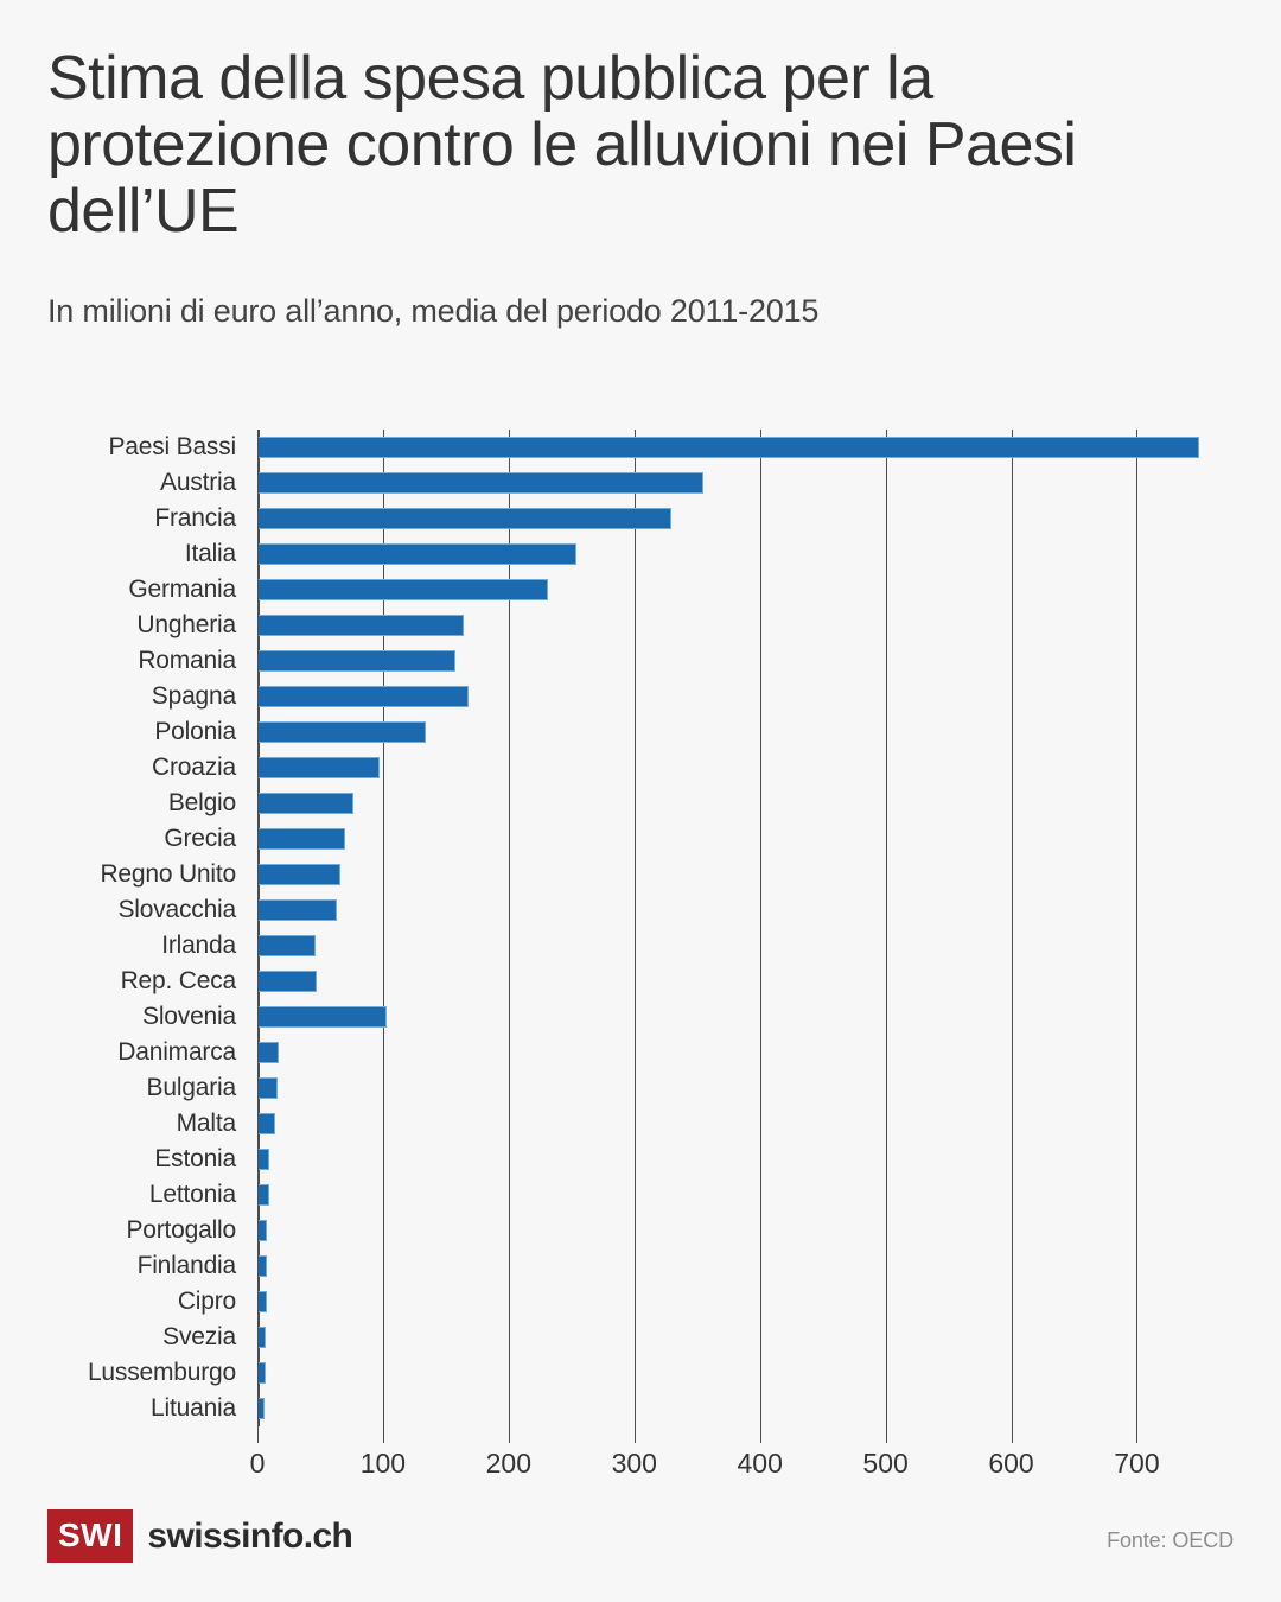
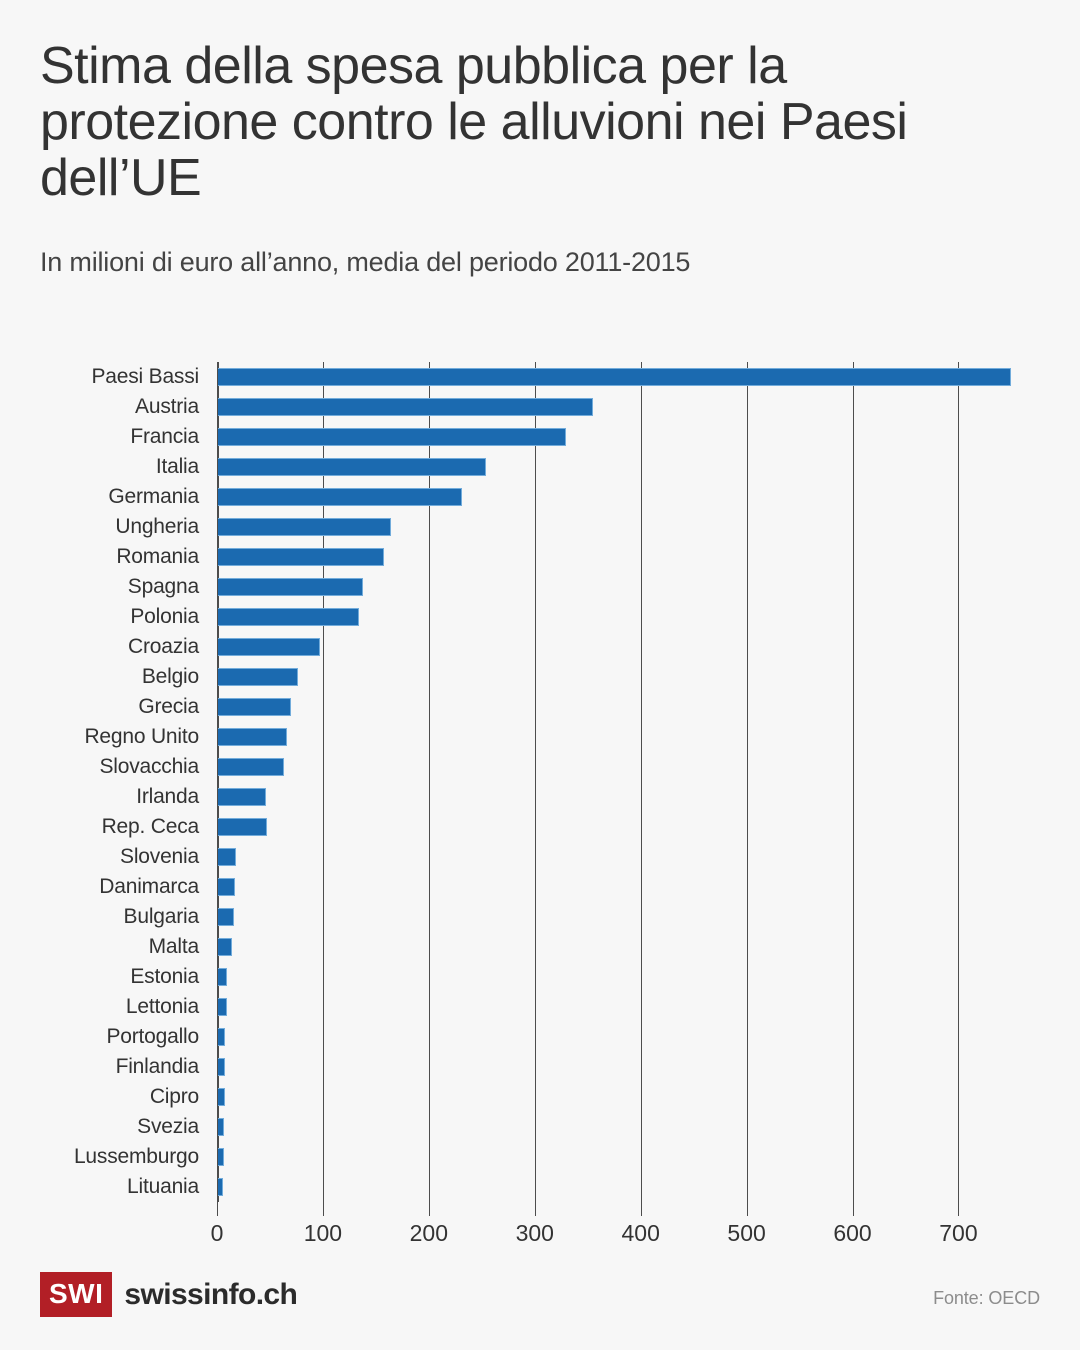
Spagna: 165 -> 135
Slovenia: 100 -> 15
